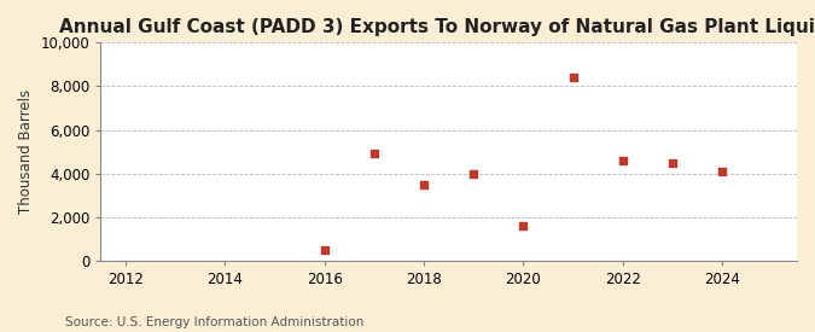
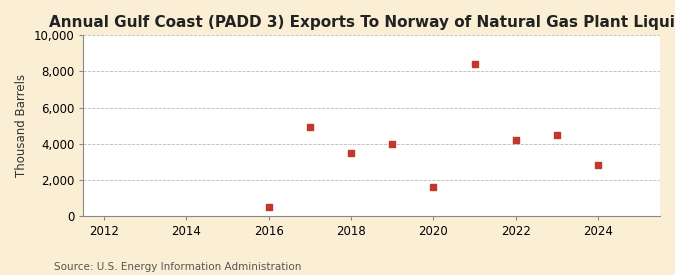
2022: 4,600 -> 4,200
2024: 4,100 -> 2,800
